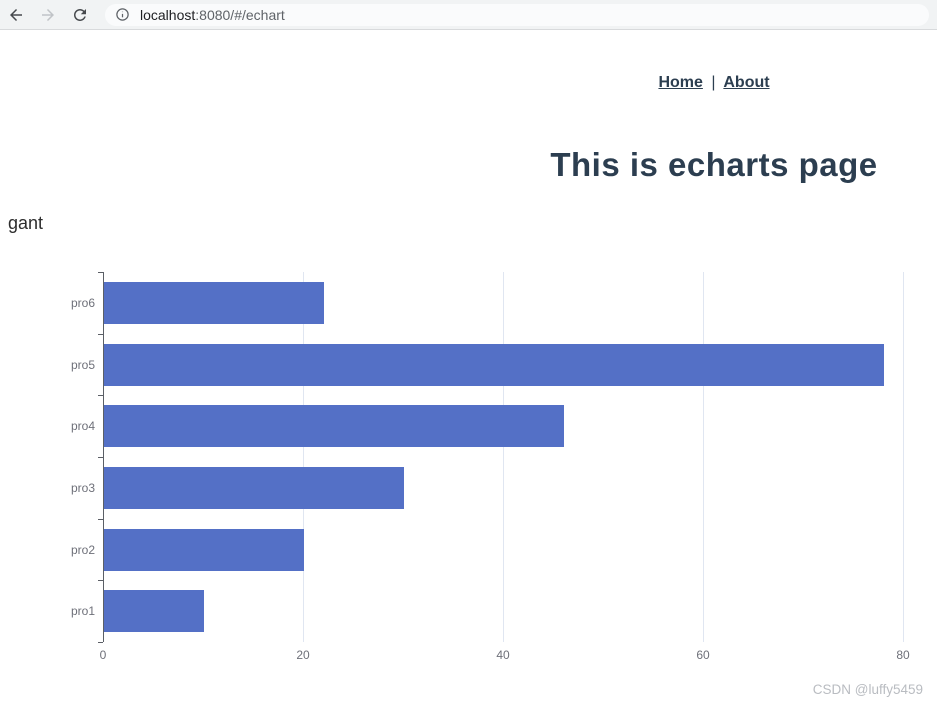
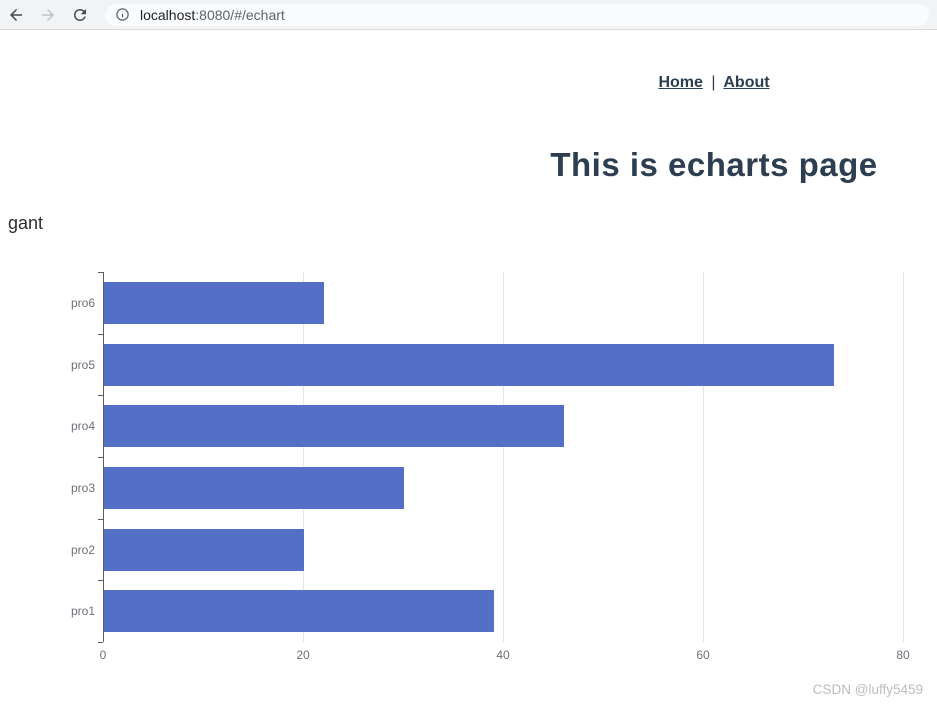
pro1: 10 -> 39
pro5: 78 -> 73
